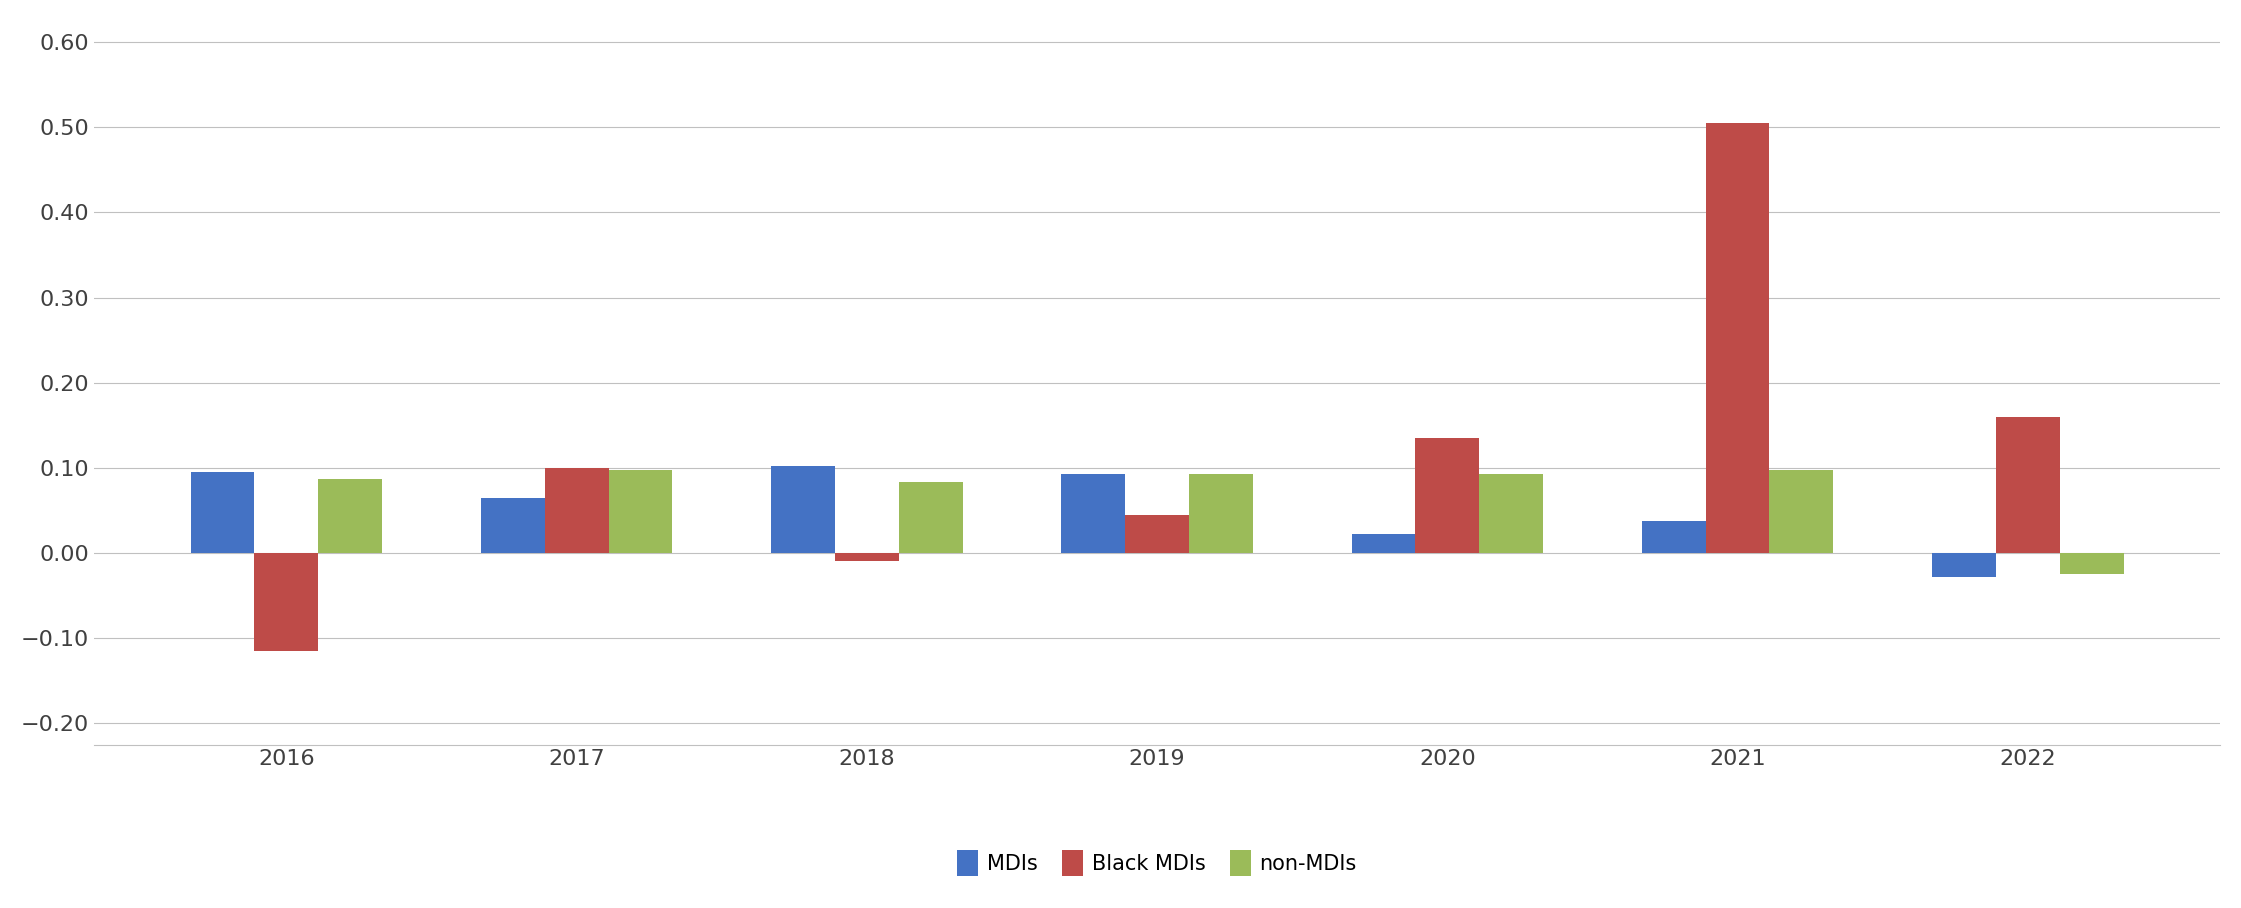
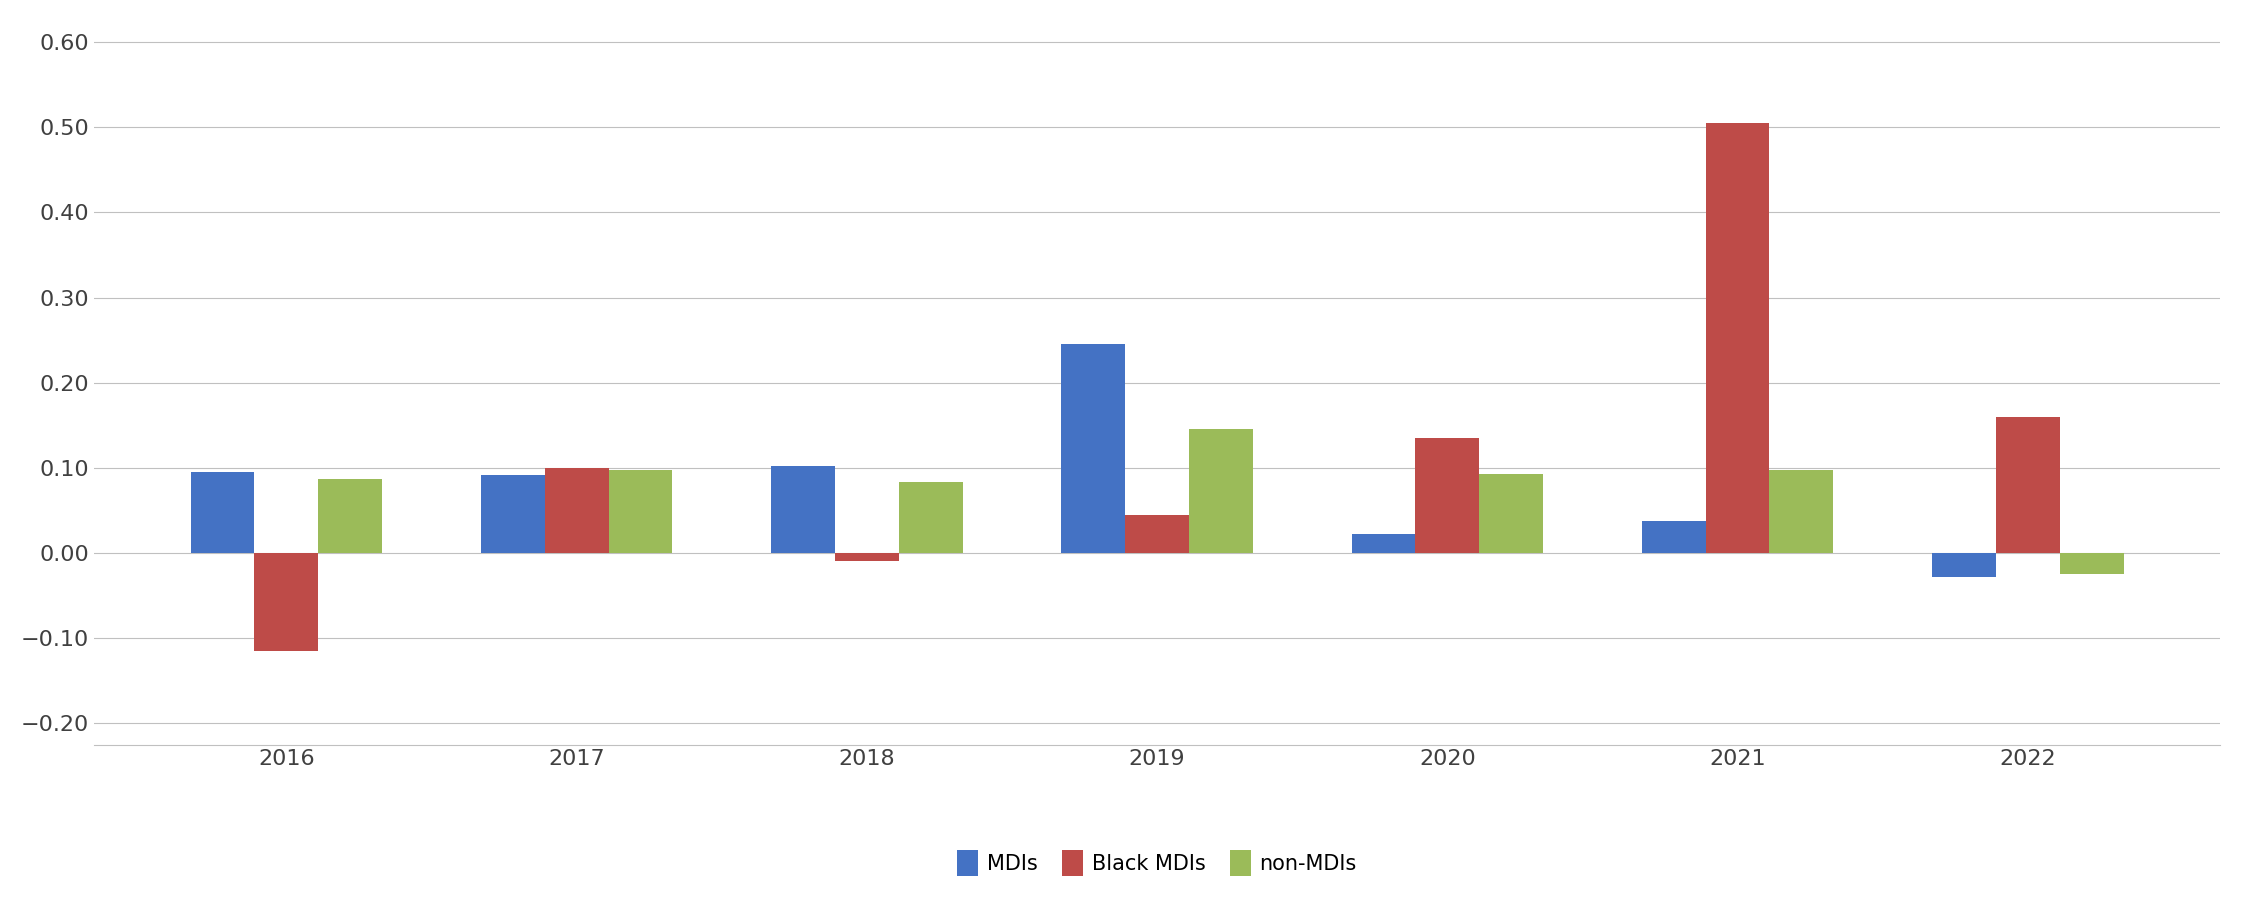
MDIs/2017: 0.065 -> 0.092
MDIs/2019: 0.093 -> 0.246
non-MDIs/2019: 0.093 -> 0.146
